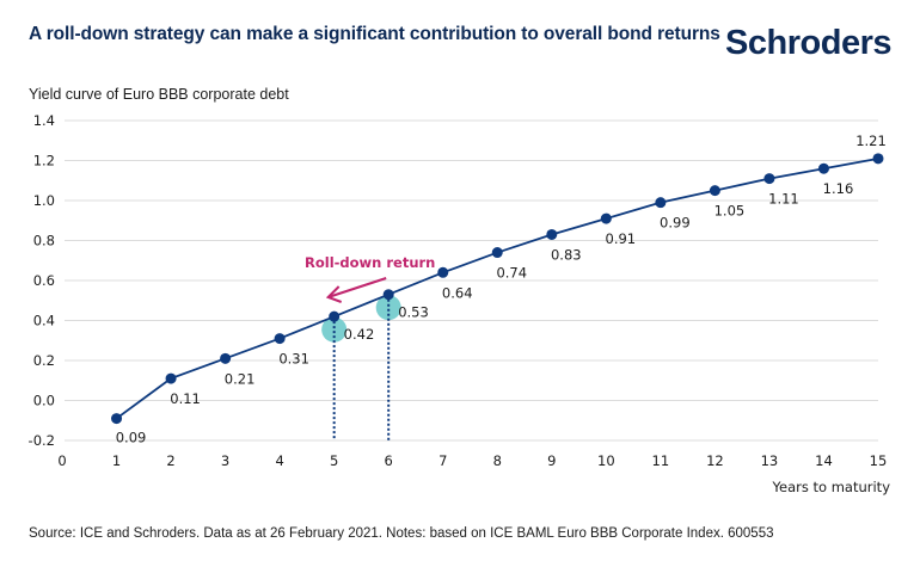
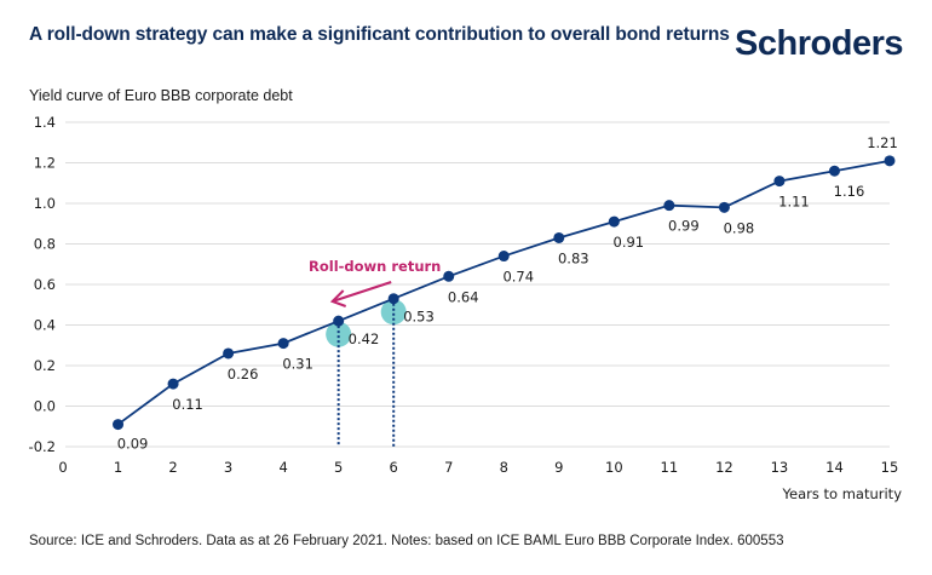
3: 0.21 -> 0.26
12: 1.05 -> 0.98
